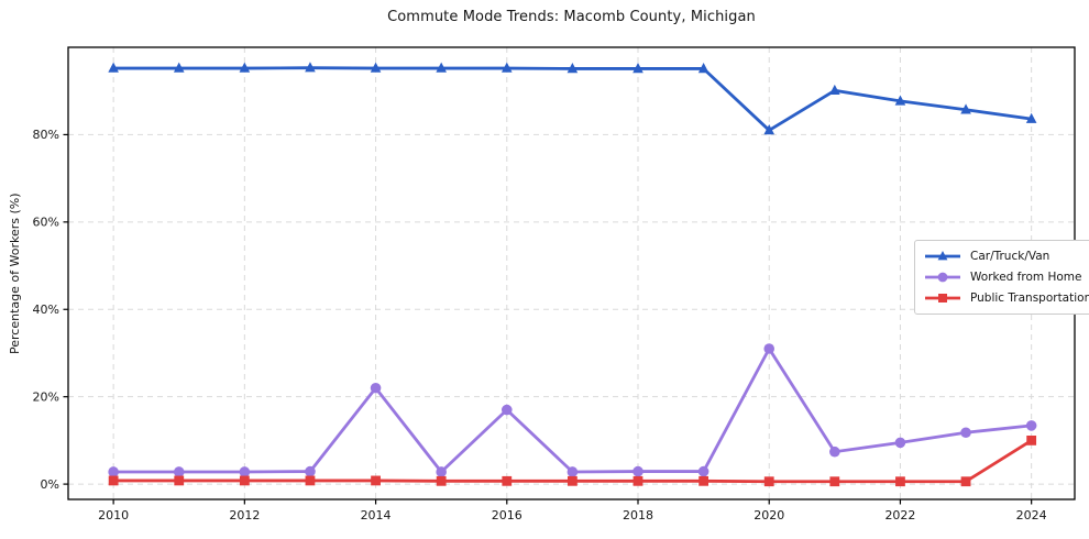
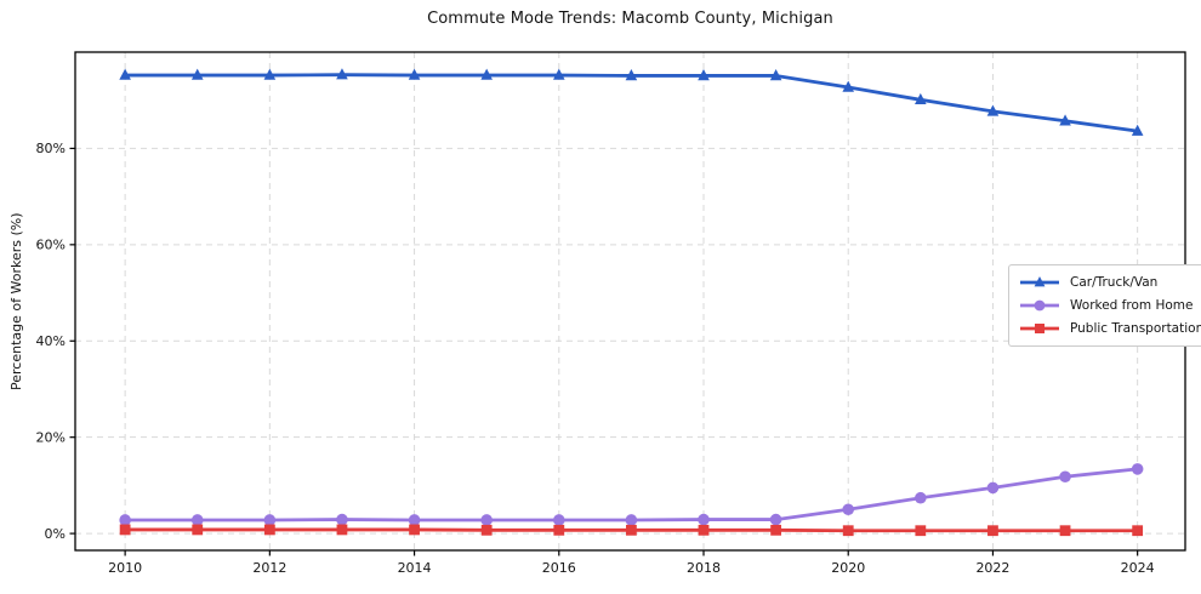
Worked from Home/2014: 22% -> 3%
Worked from Home/2016: 17% -> 3%
Car/Truck/Van/2020: 81% -> 93%
Worked from Home/2020: 31% -> 5%
Public Transportation/2024: 10% -> 1%
